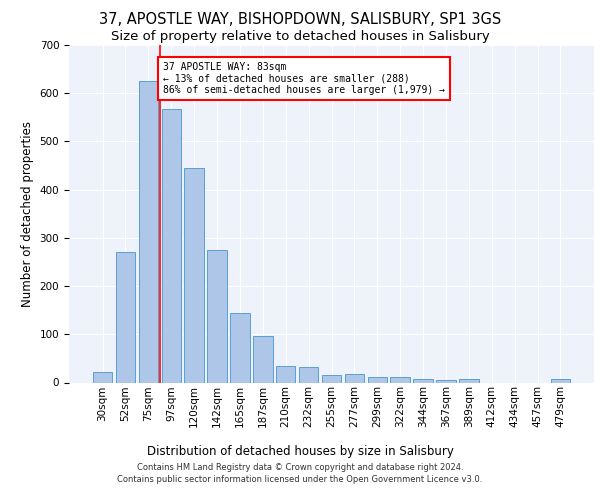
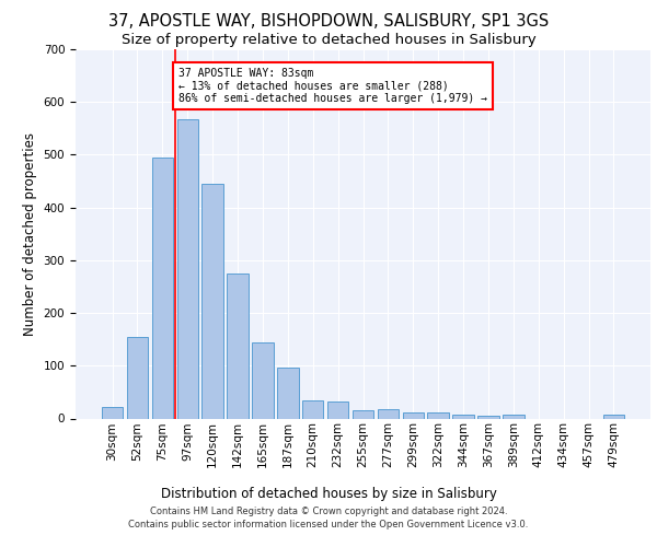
52sqm: 270 -> 155
75sqm: 625 -> 495
